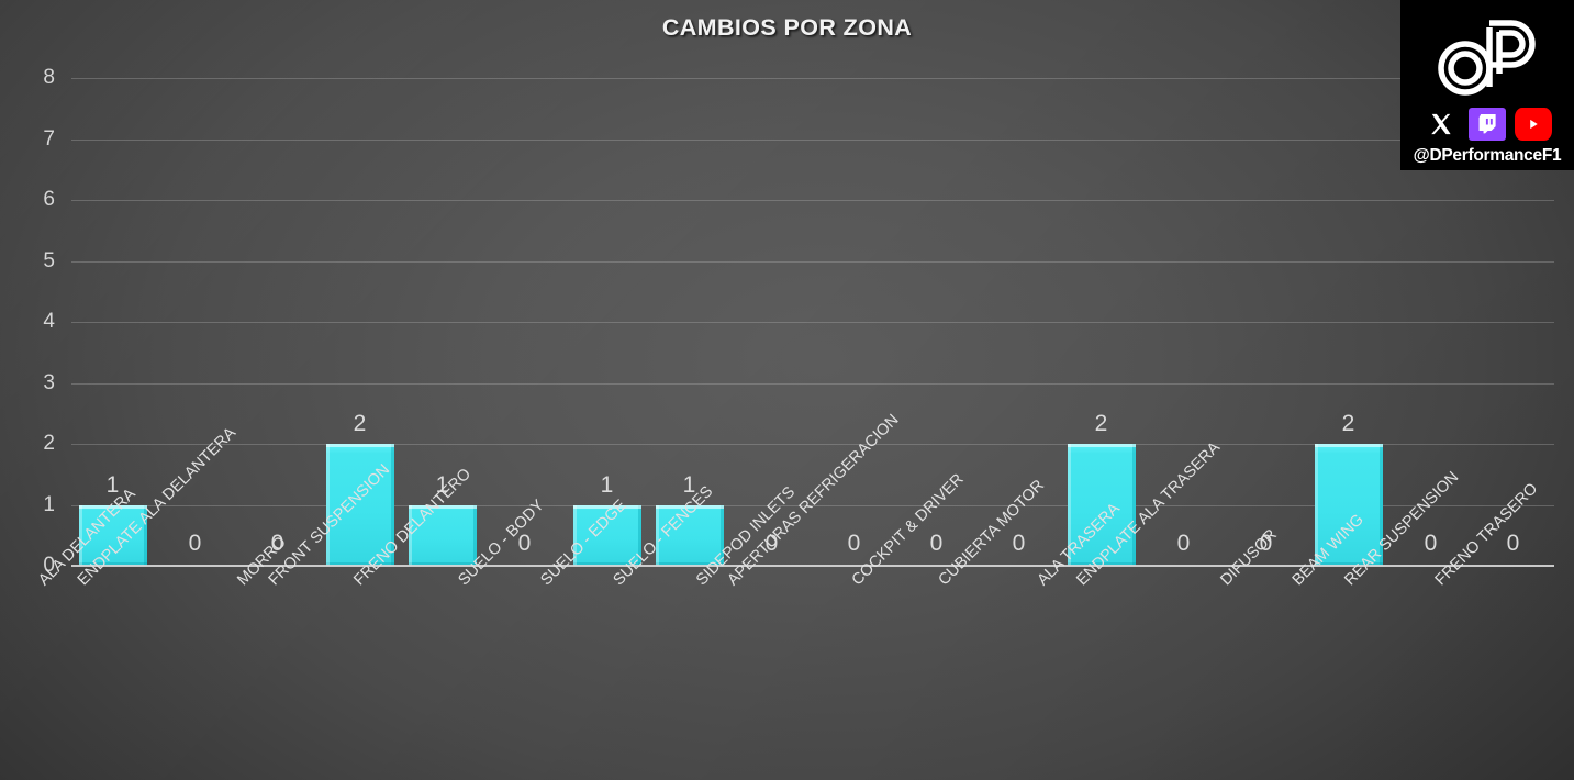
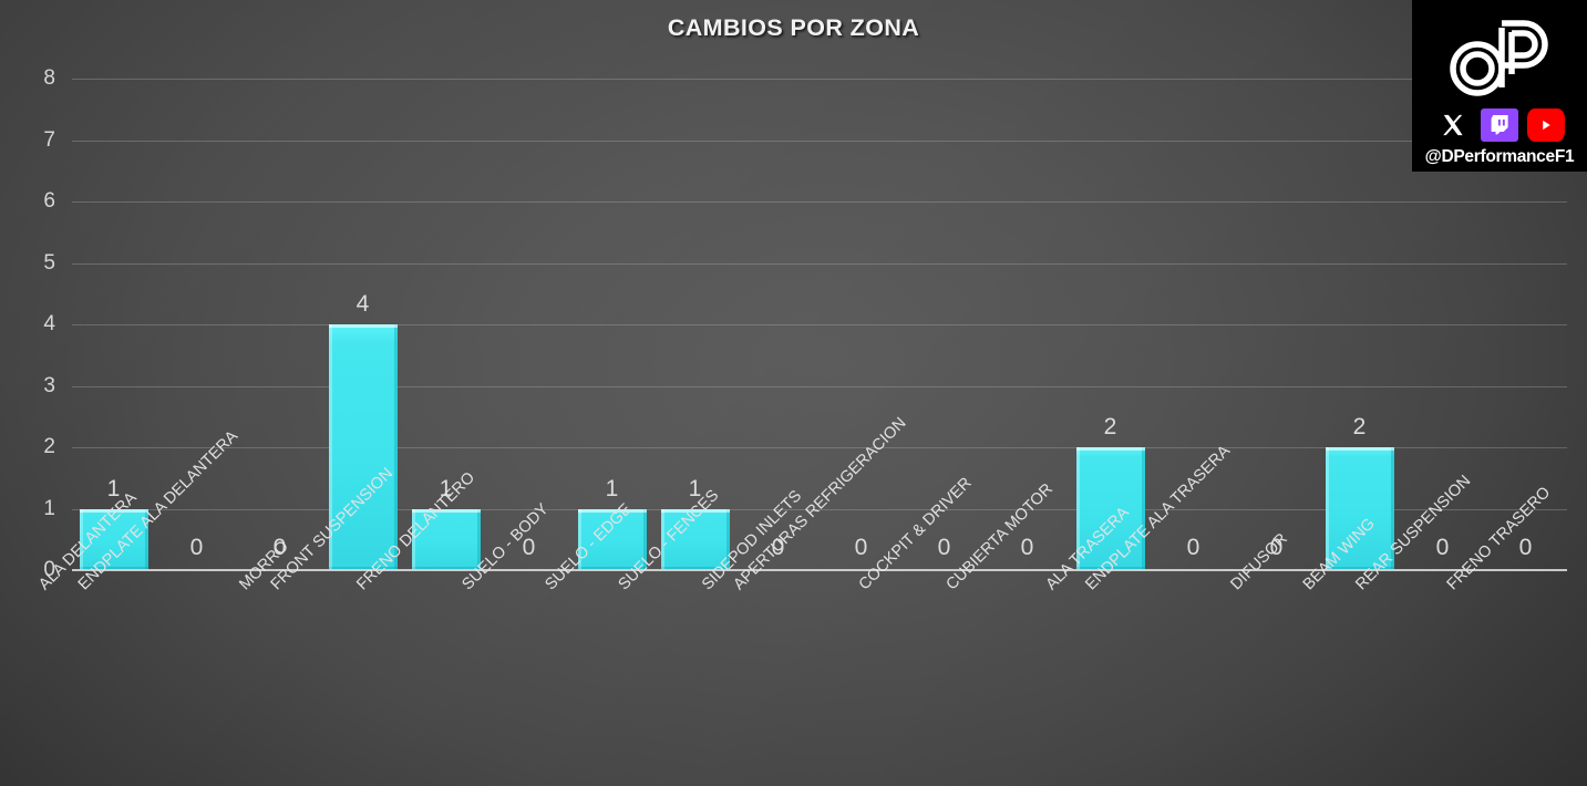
FRONT SUSPENSION: 2 -> 4
